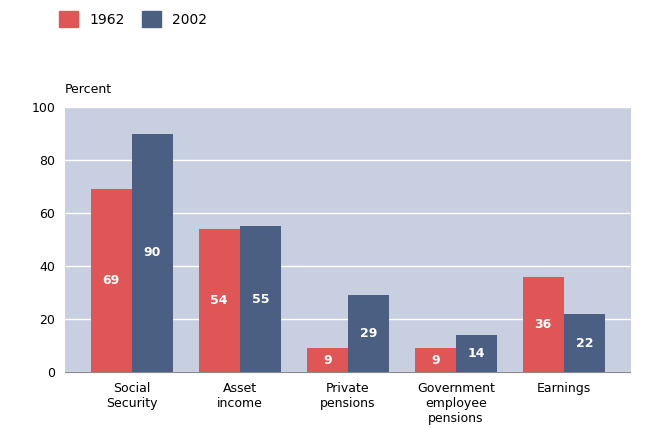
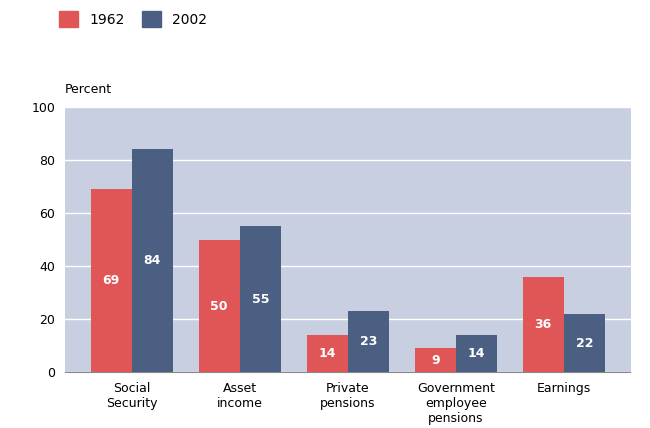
2002/Social Security: 90 -> 84
1962/Asset income: 54 -> 50
1962/Private pensions: 9 -> 14
2002/Private pensions: 29 -> 23
